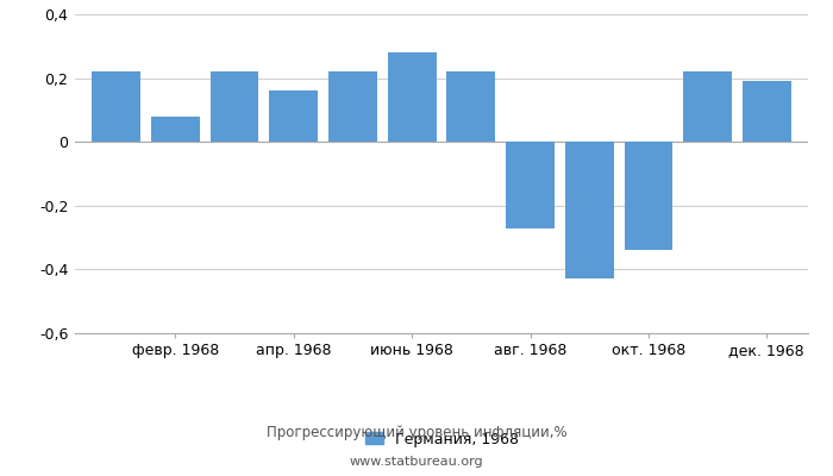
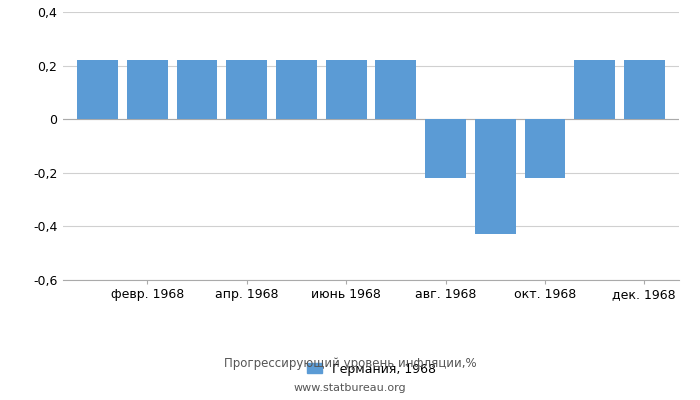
февр. 1968: 0,08 -> 0,22
апр. 1968: 0,16 -> 0,22
июнь 1968: 0,28 -> 0,22
авг. 1968: -0,27 -> -0,22
окт. 1968: -0,34 -> -0,22
дек. 1968: 0,19 -> 0,22
